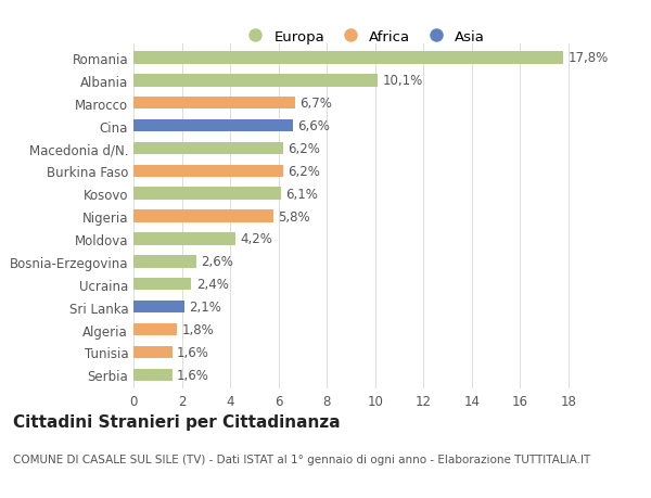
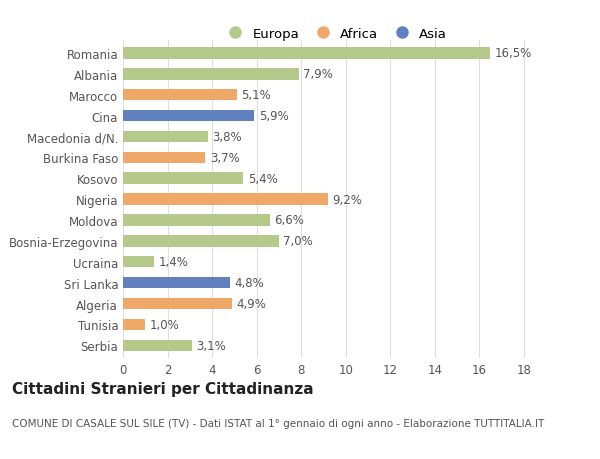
Romania: 17,8% -> 16,5%
Albania: 10,1% -> 7,9%
Marocco: 6,7% -> 5,1%
Cina: 6,6% -> 5,9%
Macedonia d/N.: 6,2% -> 3,8%
Burkina Faso: 6,2% -> 3,7%
Kosovo: 6,1% -> 5,4%
Nigeria: 5,8% -> 9,2%
Moldova: 4,2% -> 6,6%
Bosnia-Erzegovina: 2,6% -> 7,0%
Ucraina: 2,4% -> 1,4%
Sri Lanka: 2,1% -> 4,8%
Algeria: 1,8% -> 4,9%
Tunisia: 1,6% -> 1,0%
Serbia: 1,6% -> 3,1%
